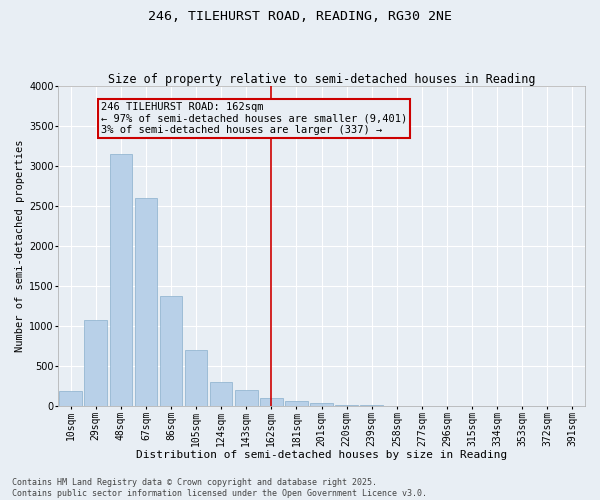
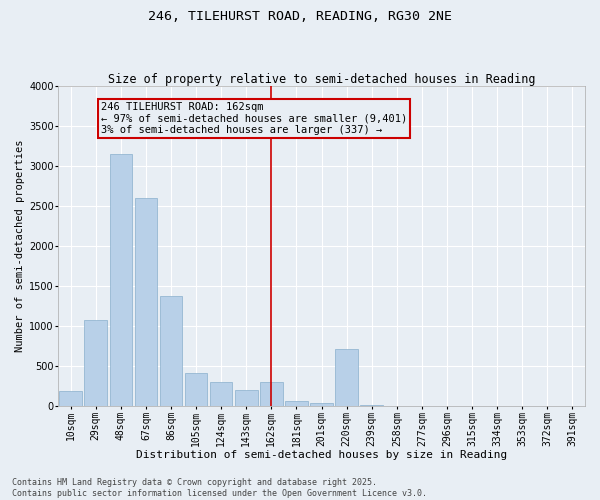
105sqm: 700 -> 420
162sqm: 100 -> 300
220sqm: 20 -> 720
